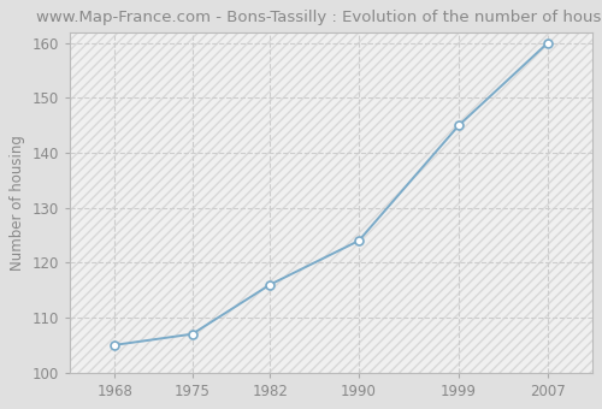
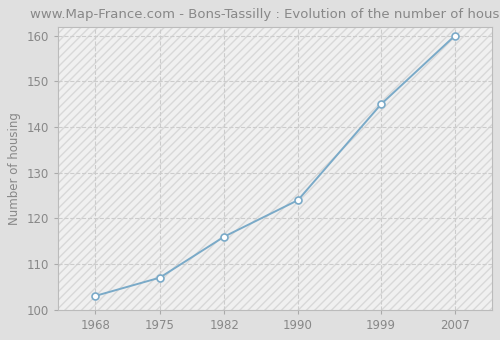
1968: 105 -> 103
